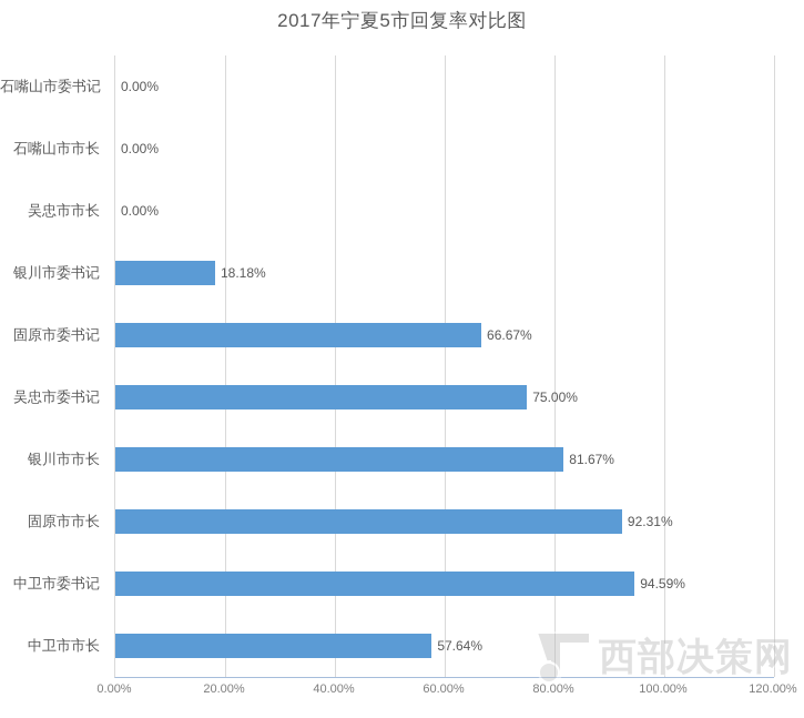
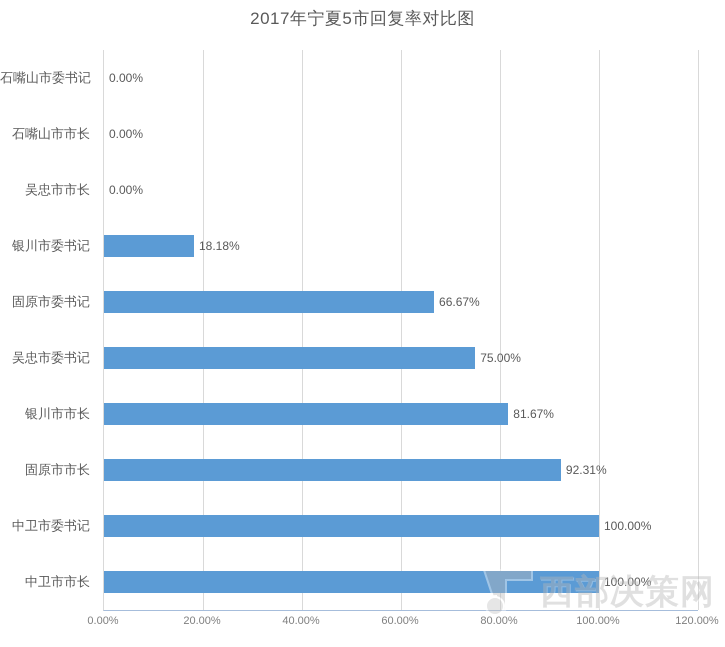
中卫市委书记: 94.59% -> 100.00%
中卫市市长: 57.64% -> 100.00%
